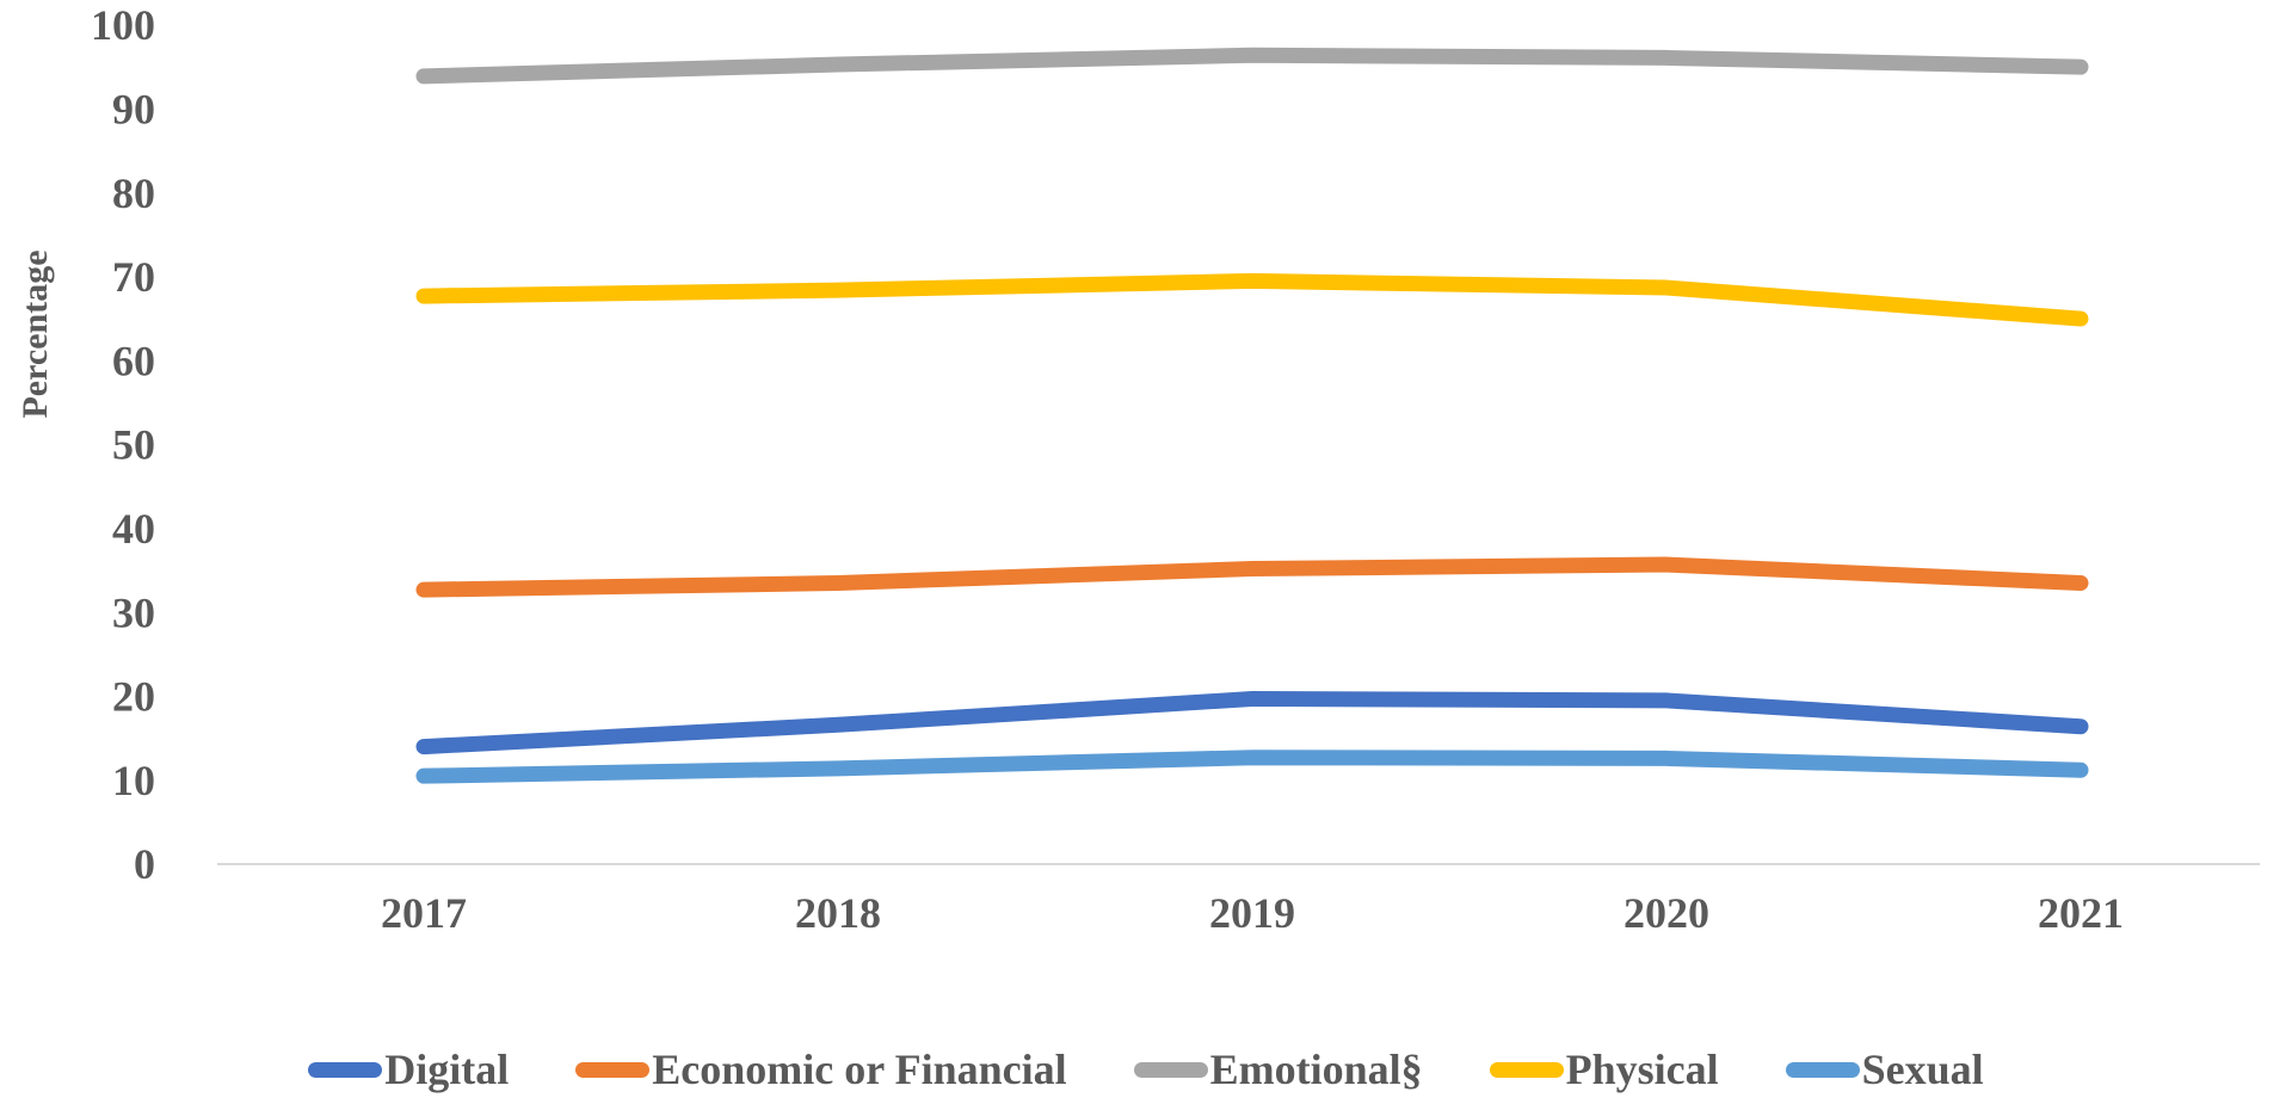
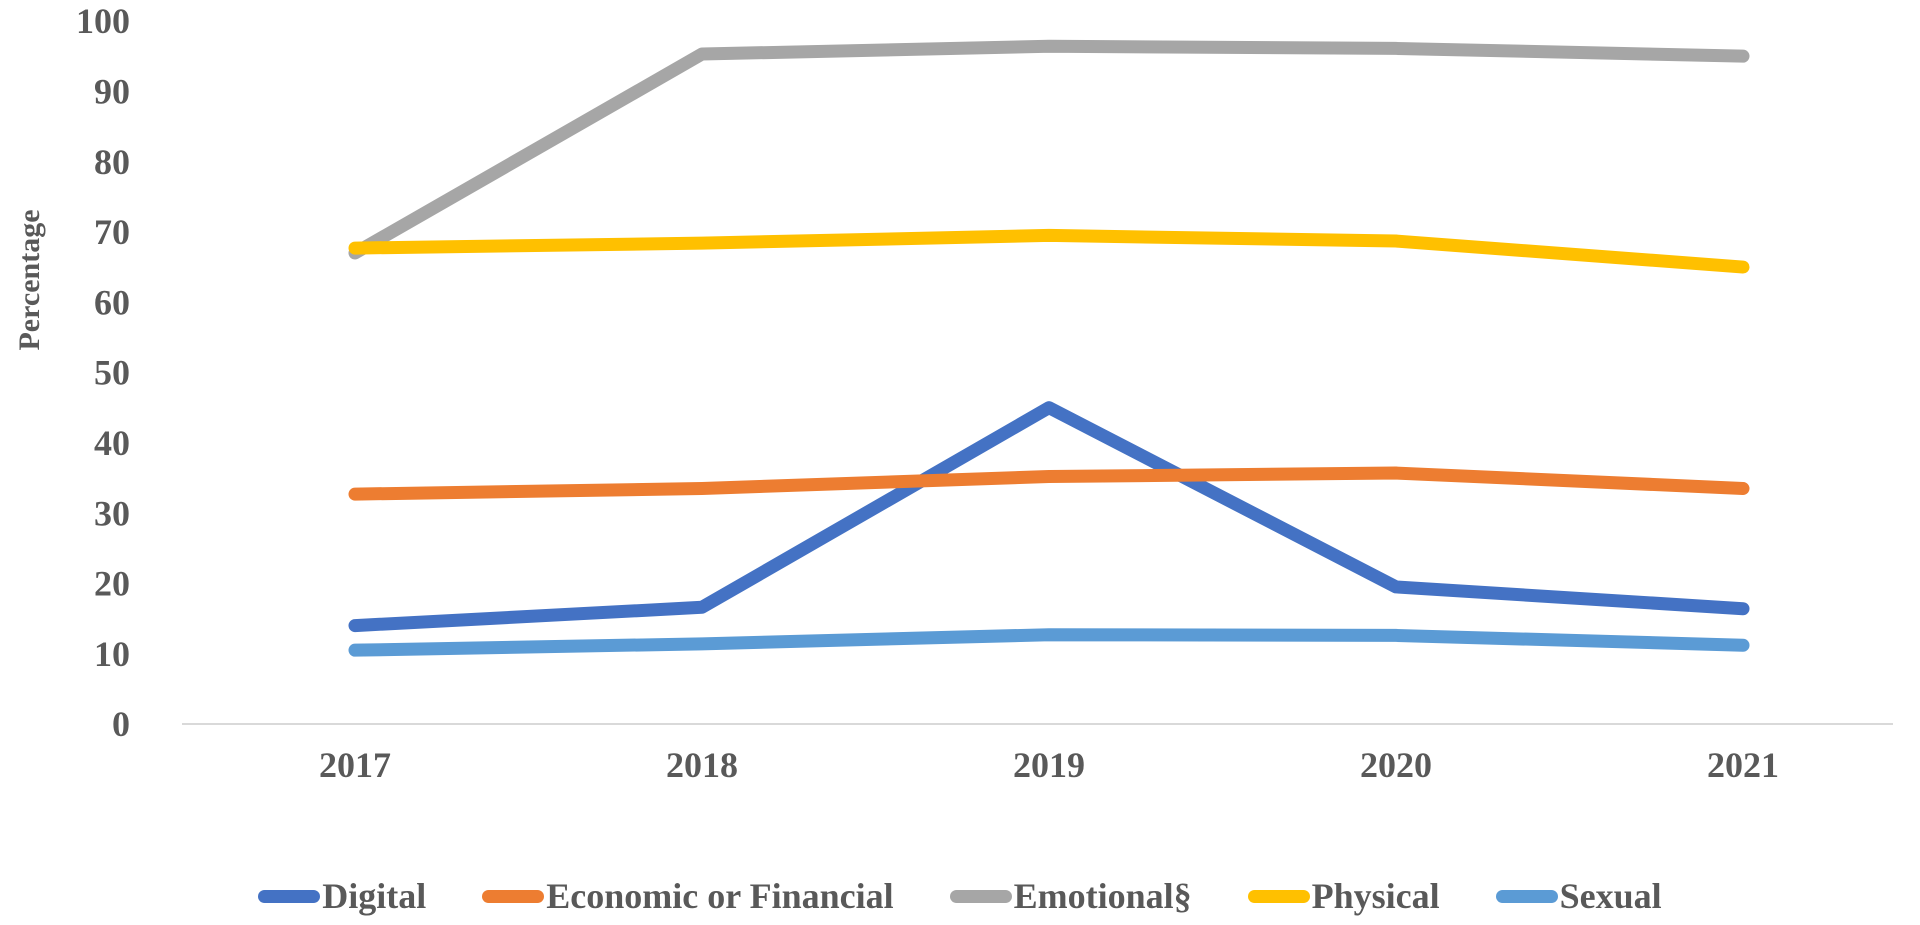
Emotional§/2017: 94 -> 67
Digital/2019: 20 -> 45
